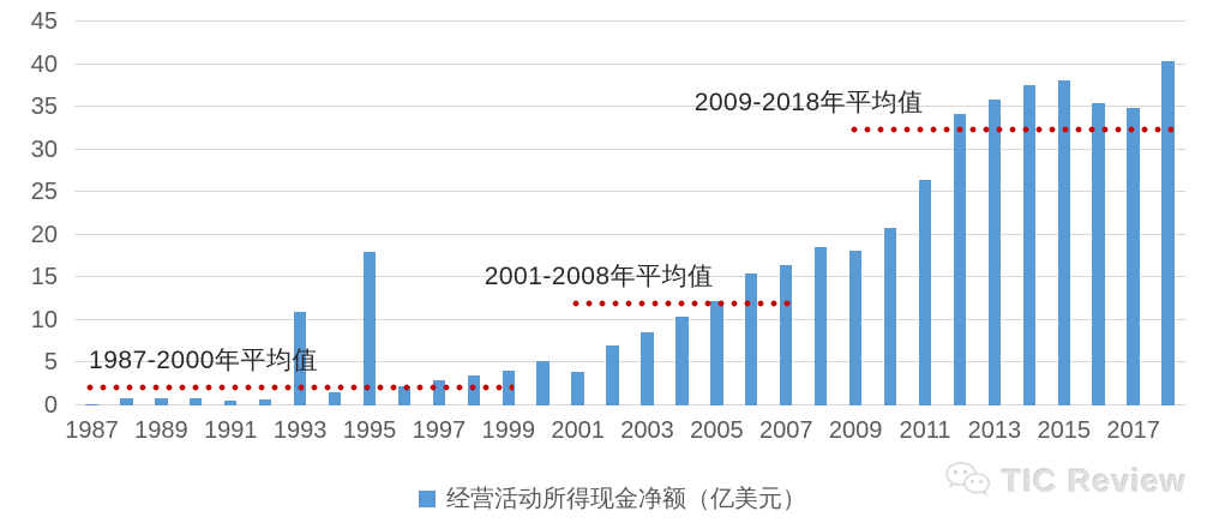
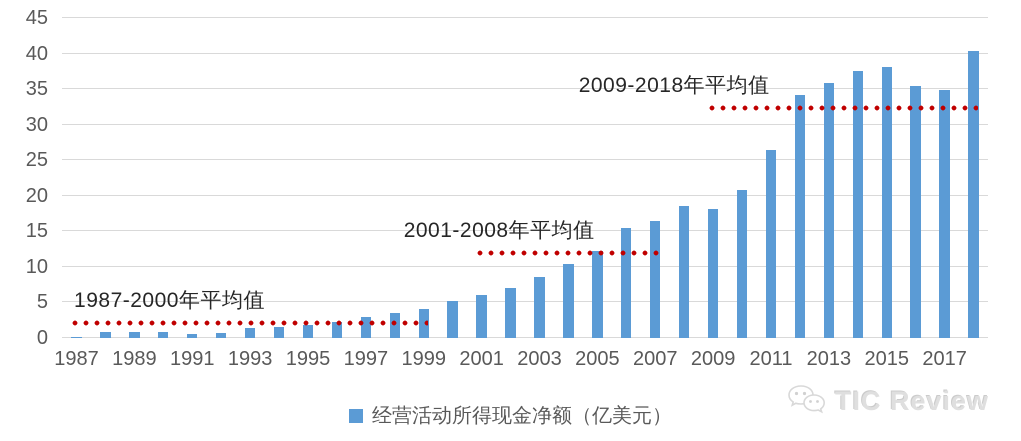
1993: 11 -> 1
1995: 18 -> 2
2001: 4 -> 6
